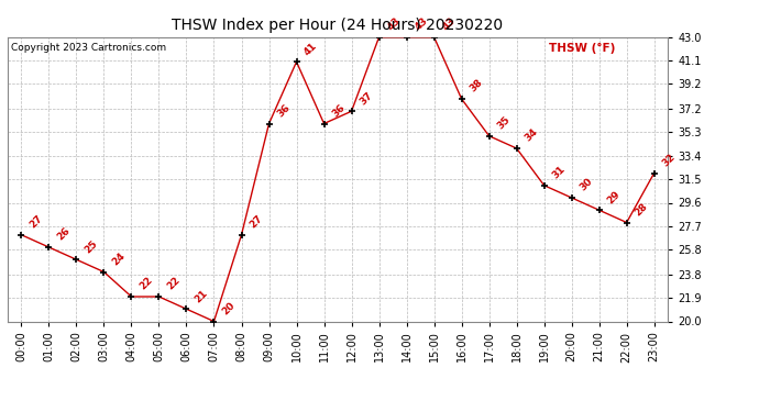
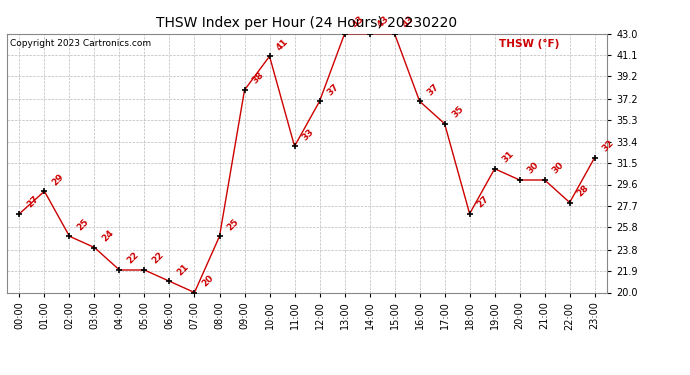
01:00: 26 -> 29
08:00: 27 -> 25
09:00: 36 -> 38
11:00: 36 -> 33
16:00: 38 -> 37
18:00: 34 -> 27
21:00: 29 -> 30
